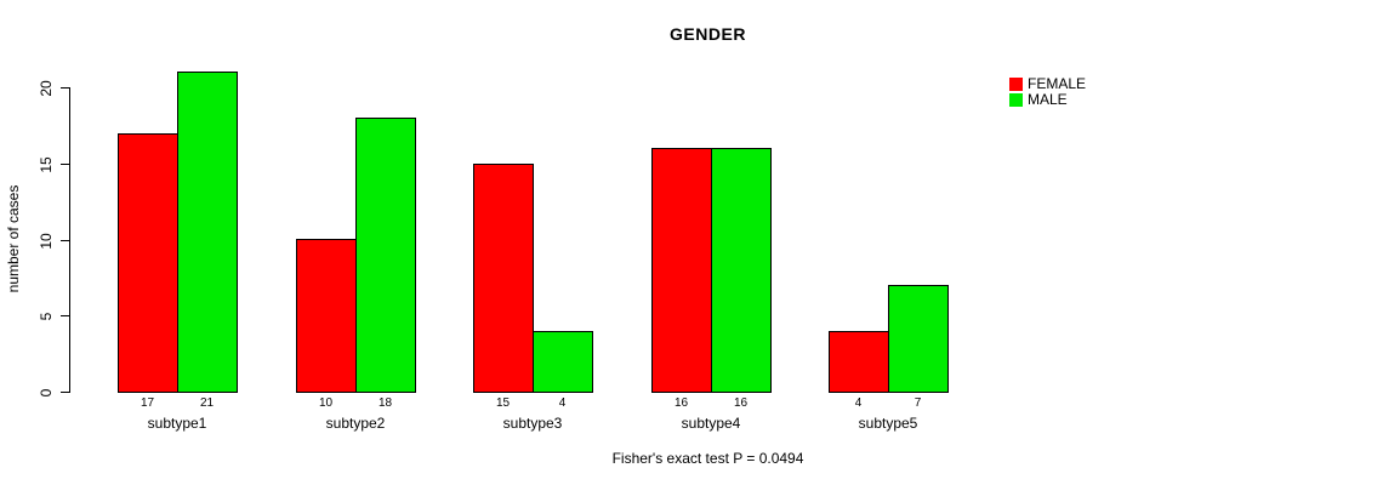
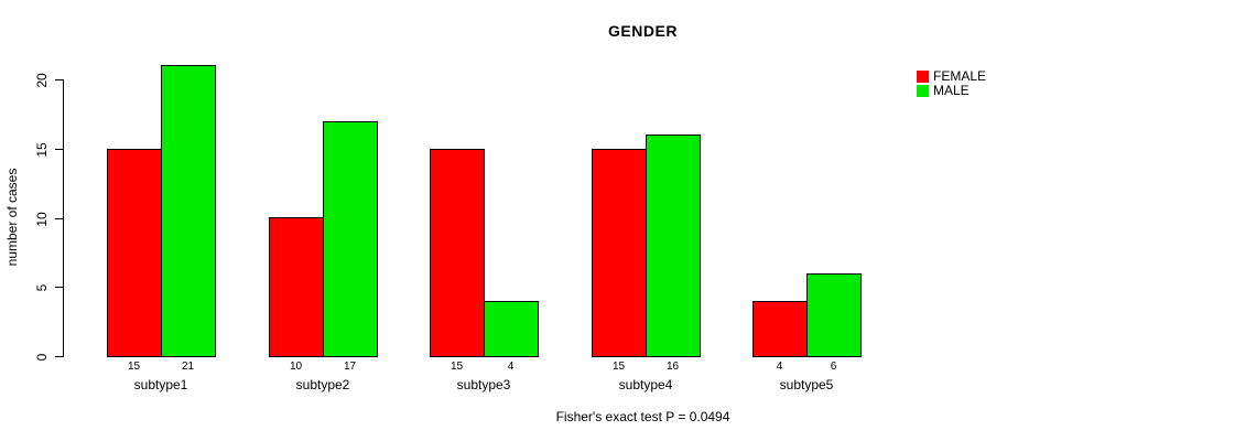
FEMALE/subtype1: 17 -> 15
MALE/subtype2: 18 -> 17
FEMALE/subtype4: 16 -> 15
MALE/subtype5: 7 -> 6
